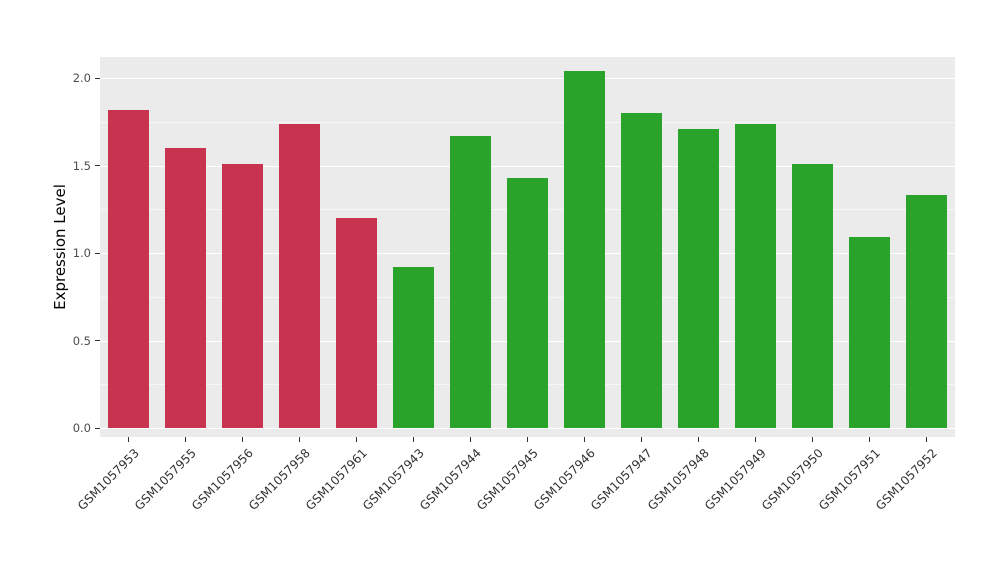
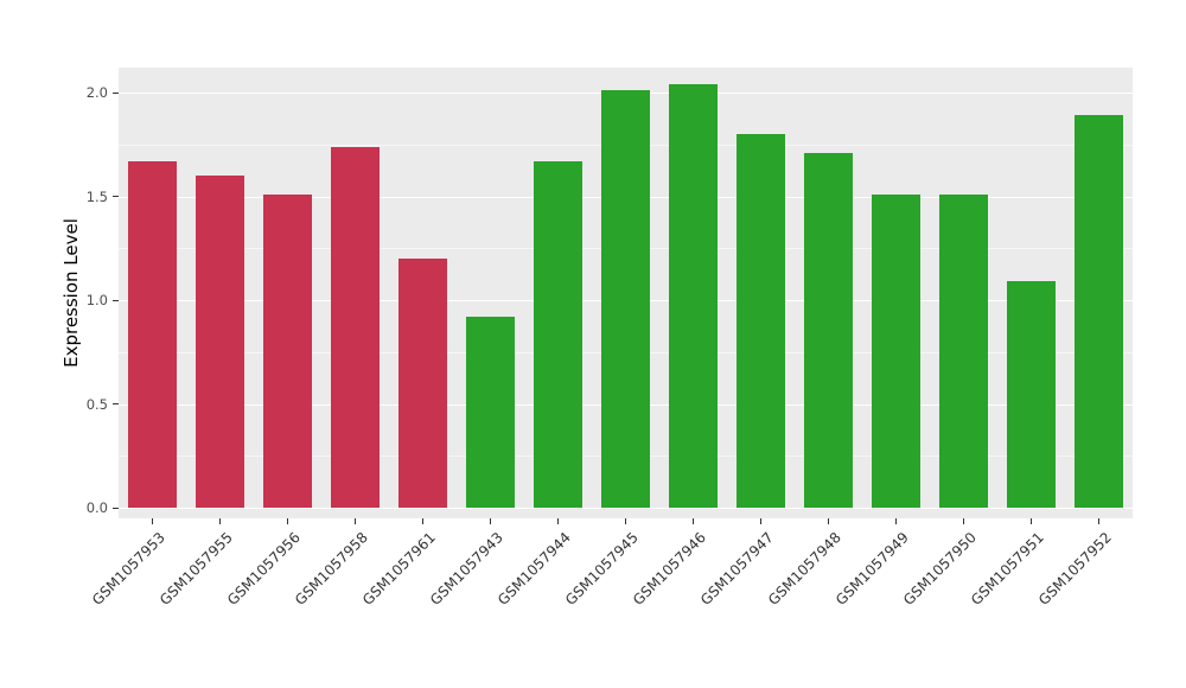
GSM1057953: 1.82 -> 1.67
GSM1057945: 1.43 -> 2.01
GSM1057949: 1.74 -> 1.51
GSM1057952: 1.33 -> 1.89
